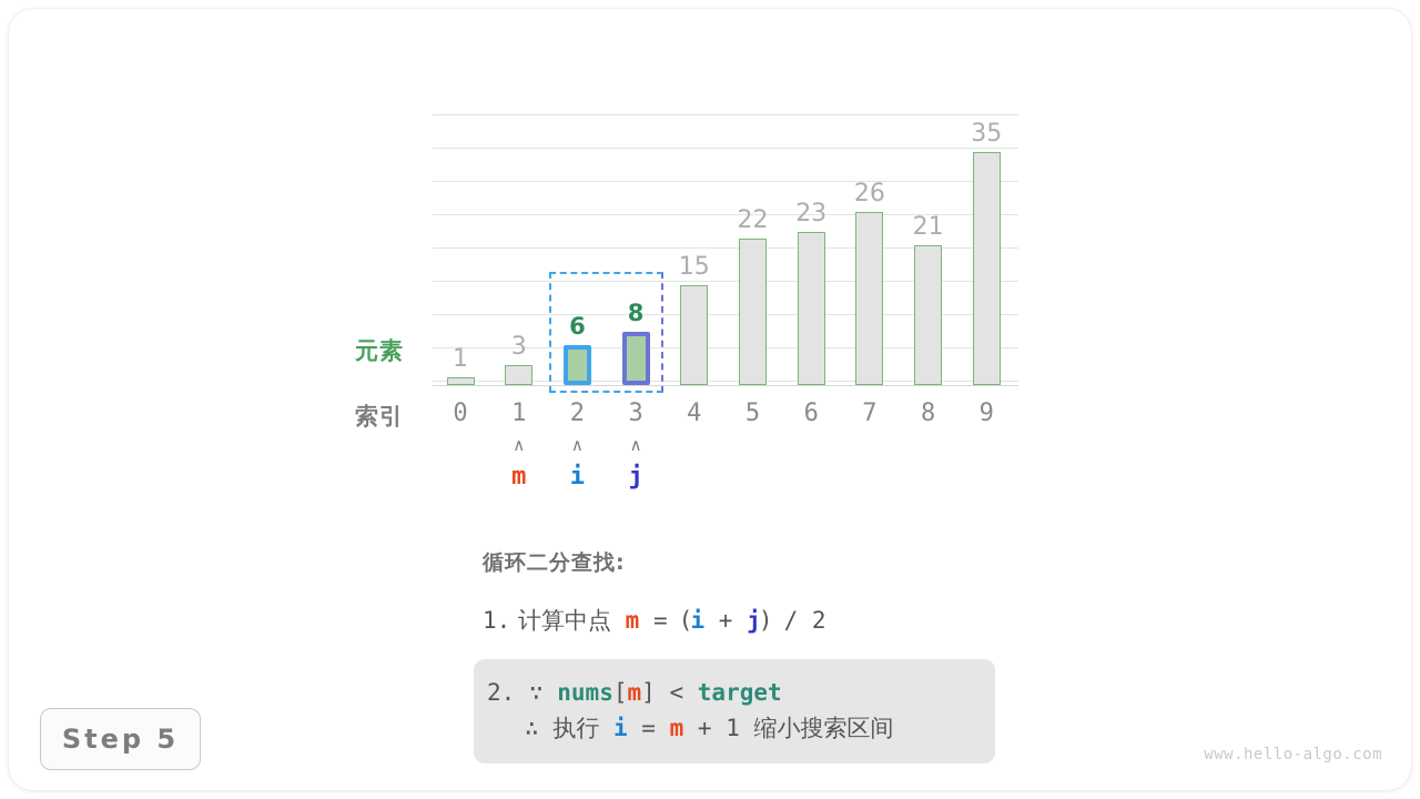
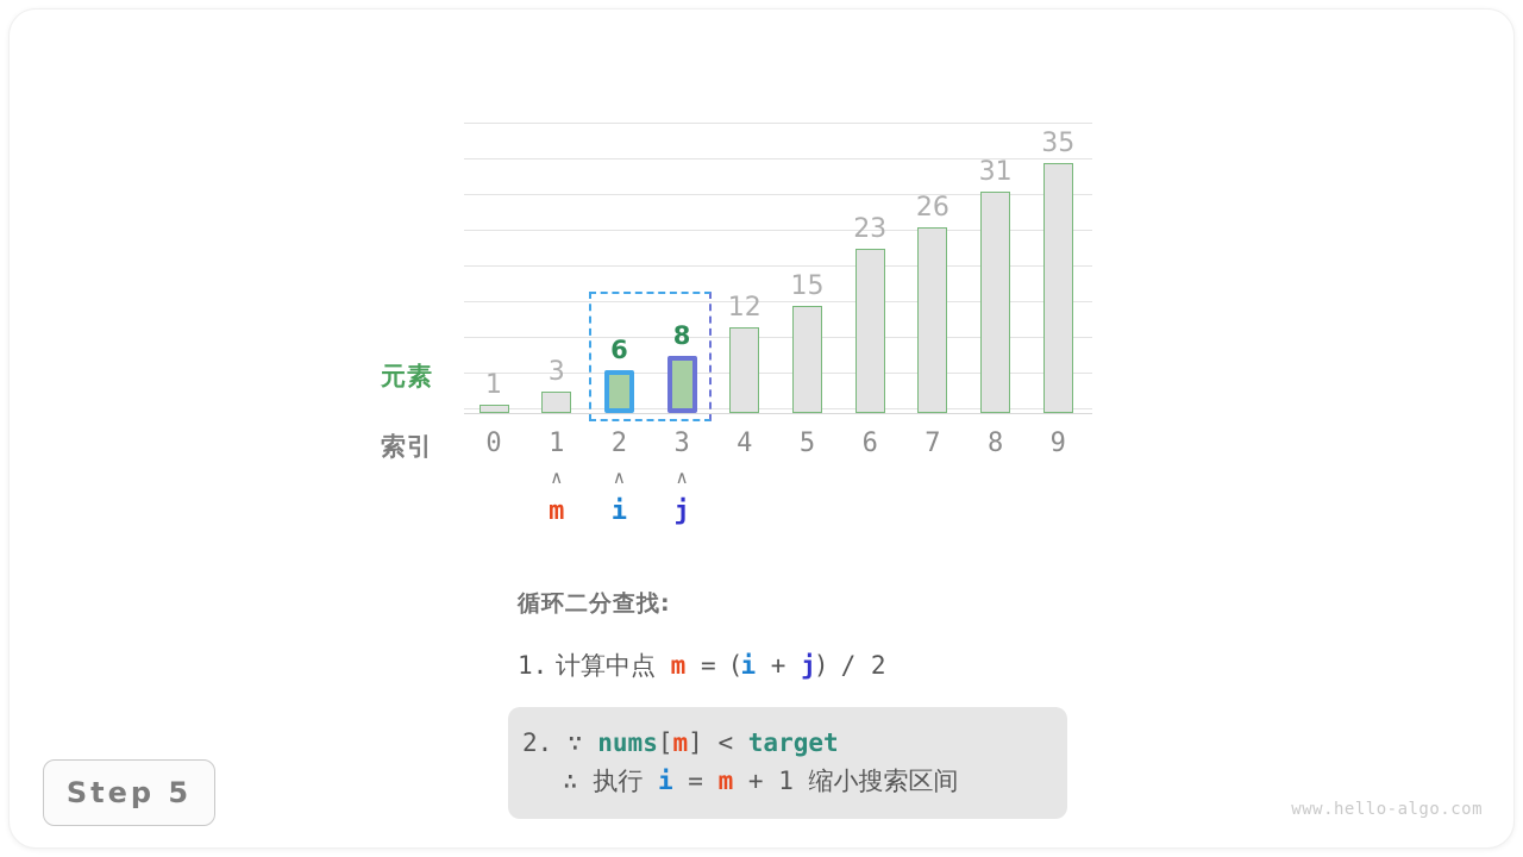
4: 15 -> 12
5: 22 -> 15
8: 21 -> 31
